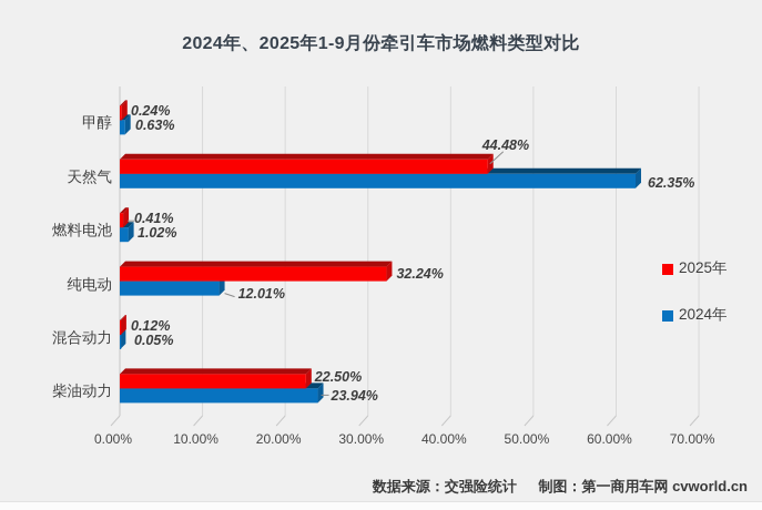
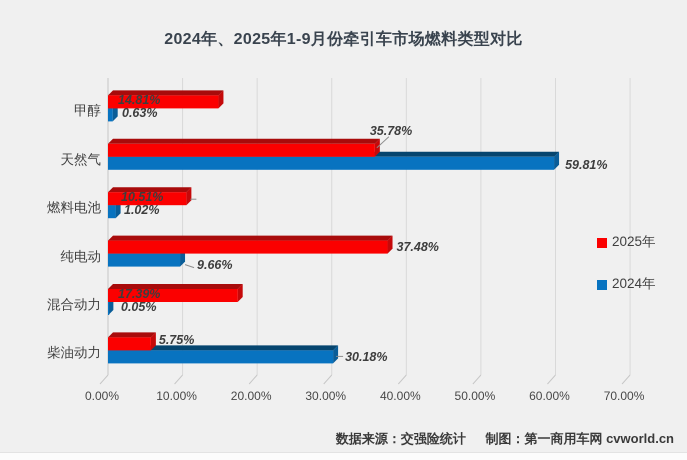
2025年/甲醇: 0.24% -> 14.81%
2025年/天然气: 44.48% -> 35.78%
2024年/天然气: 62.35% -> 59.81%
2025年/燃料电池: 0.41% -> 10.51%
2025年/纯电动: 32.24% -> 37.48%
2024年/纯电动: 12.01% -> 9.66%
2025年/混合动力: 0.12% -> 17.39%
2025年/柴油动力: 22.50% -> 5.75%
2024年/柴油动力: 23.94% -> 30.18%
